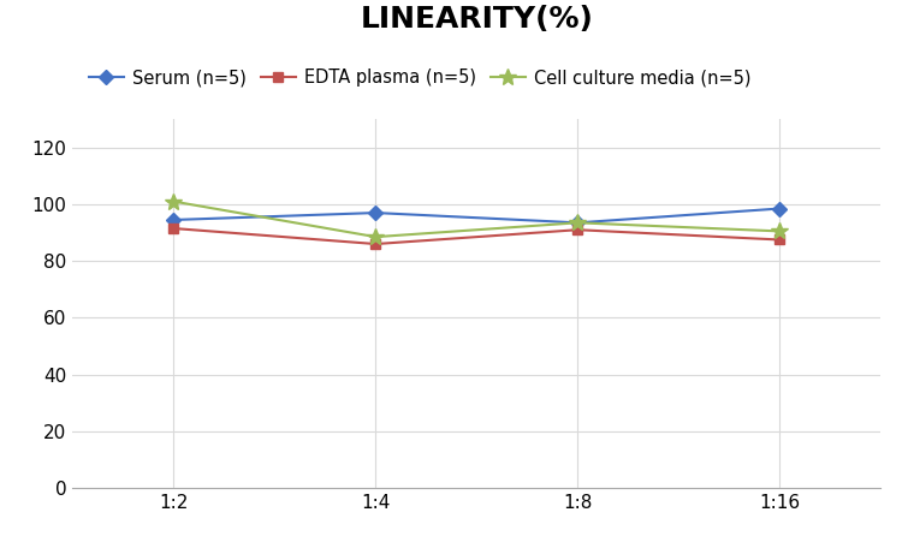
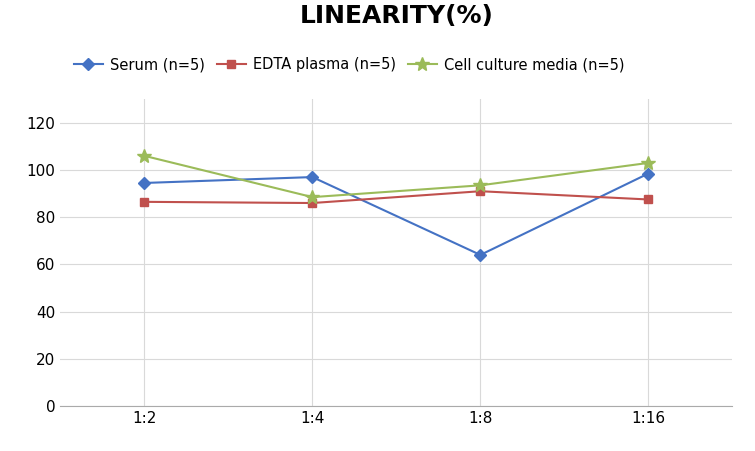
EDTA plasma (n=5)/1:2: 91.5 -> 86.5
Cell culture media (n=5)/1:2: 101.0 -> 106.0
Serum (n=5)/1:8: 93.5 -> 64.0
Cell culture media (n=5)/1:16: 90.5 -> 103.0
